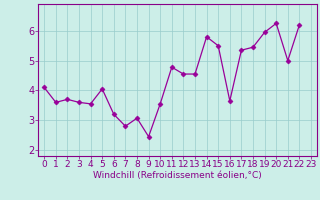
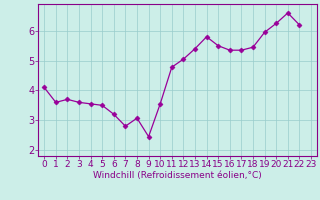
5: 4.05 -> 3.50
12: 4.55 -> 5.05
13: 4.55 -> 5.40
16: 3.65 -> 5.35
21: 5.00 -> 6.60
